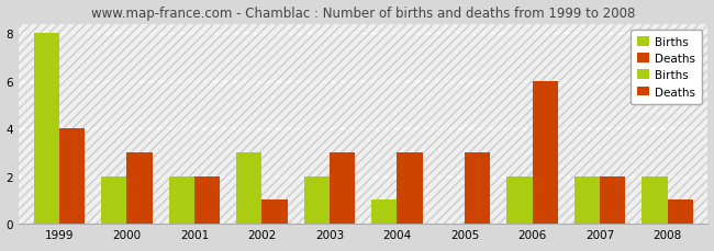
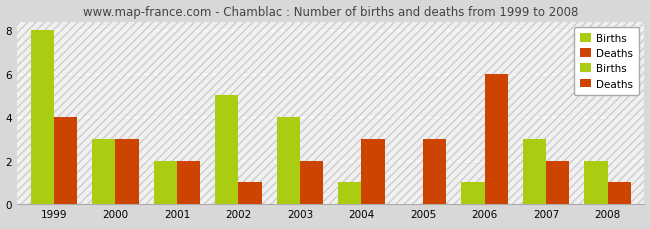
Births/2000: 2 -> 3
Births/2002: 3 -> 5
Births/2003: 2 -> 4
Deaths/2003: 3 -> 2
Births/2006: 2 -> 1
Births/2007: 2 -> 3
